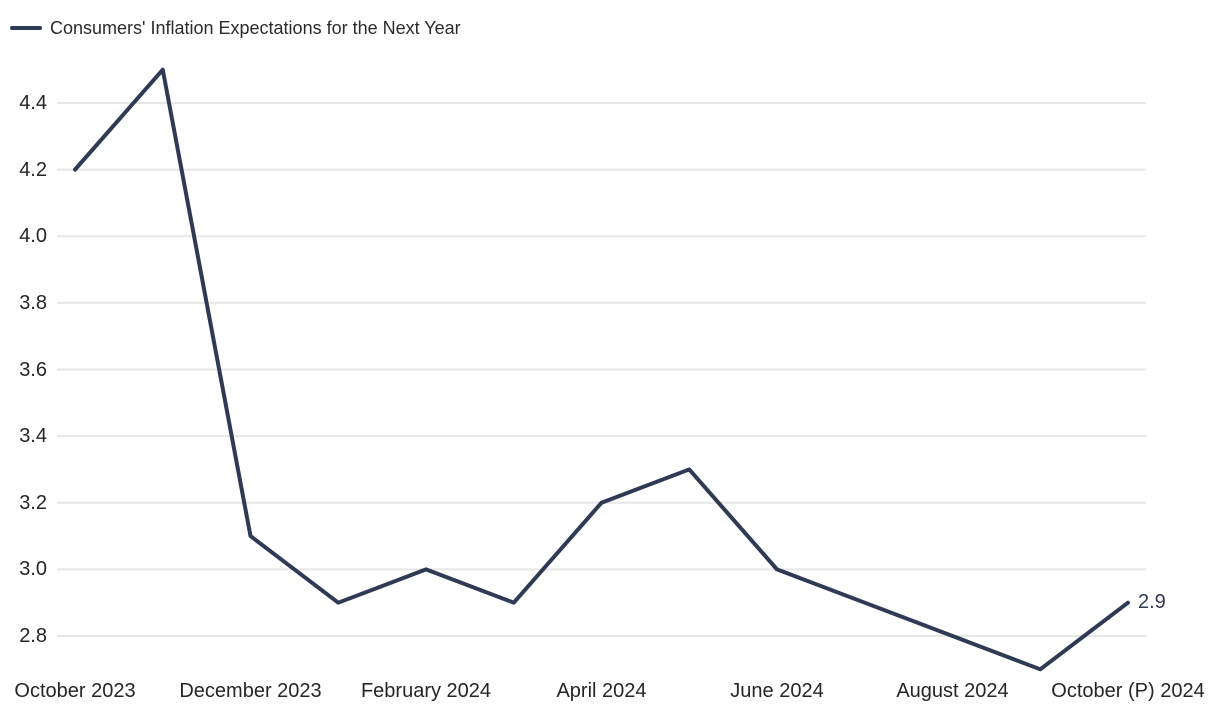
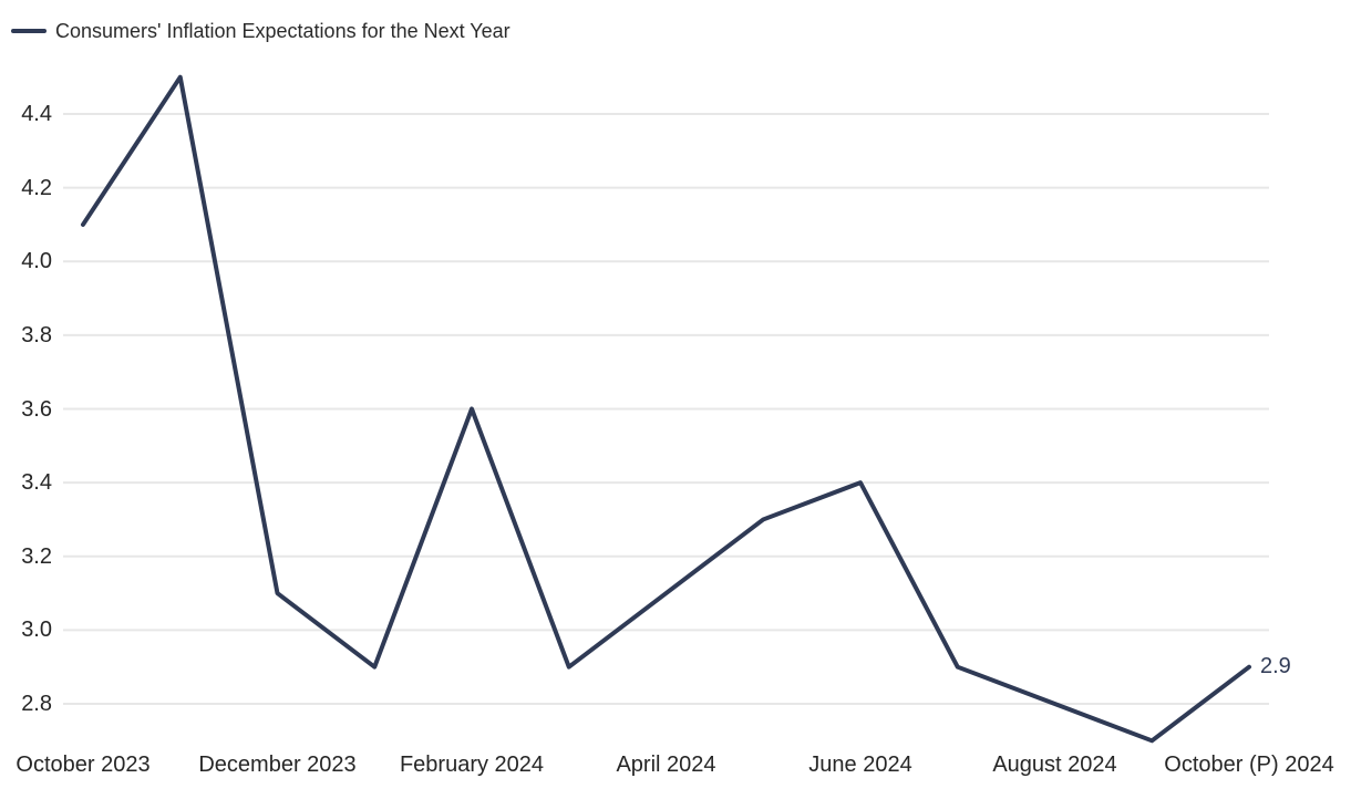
October 2023: 4.2 -> 4.1
February 2024: 3.0 -> 3.6
April 2024: 3.2 -> 3.1
June 2024: 3.0 -> 3.4
